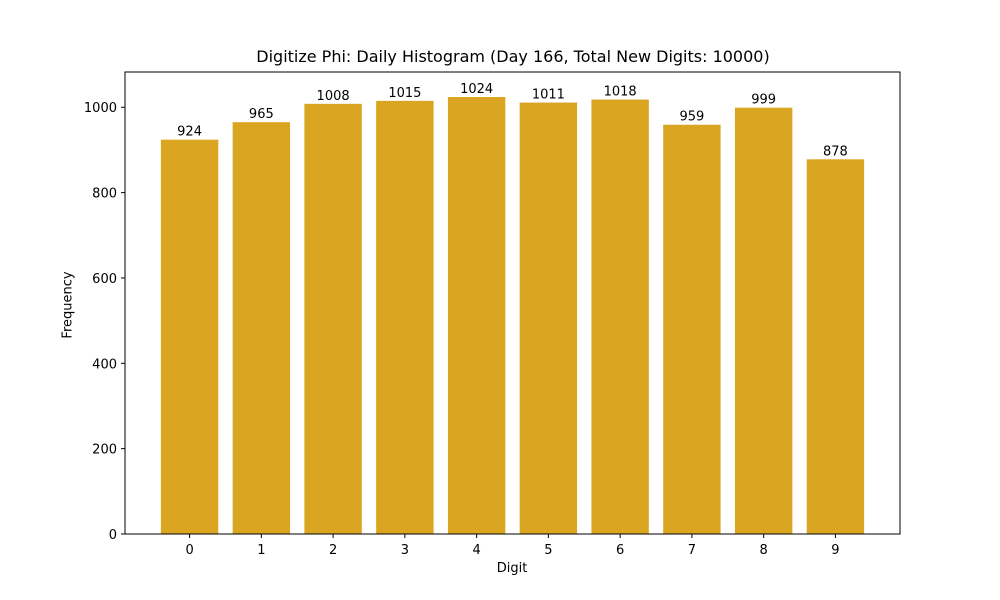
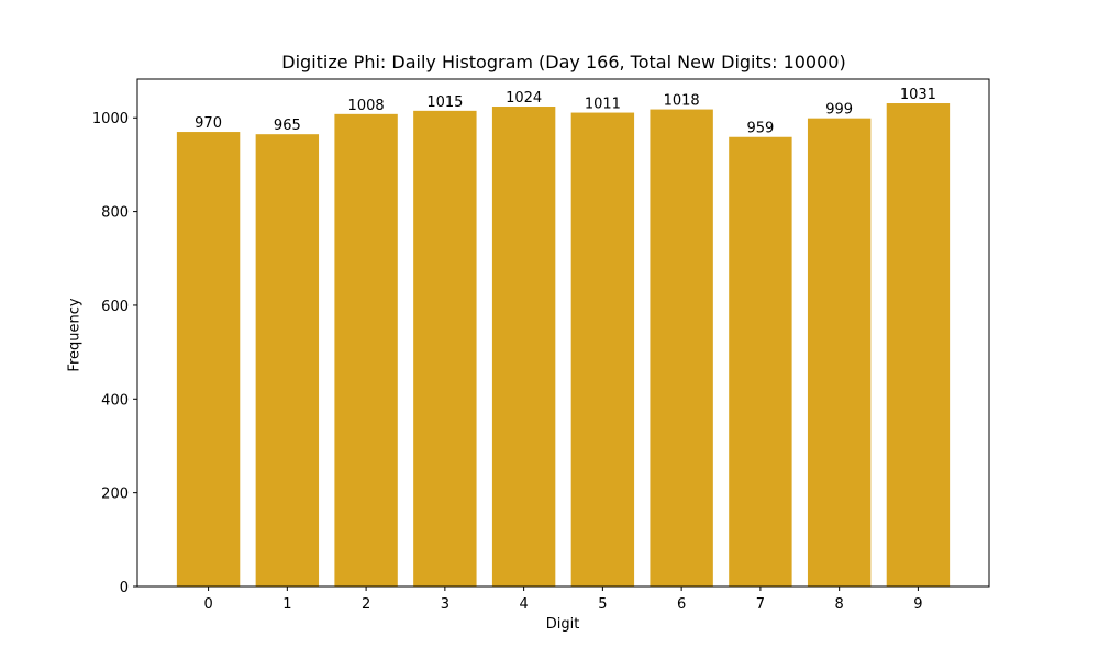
0: 924 -> 970
9: 878 -> 1031
